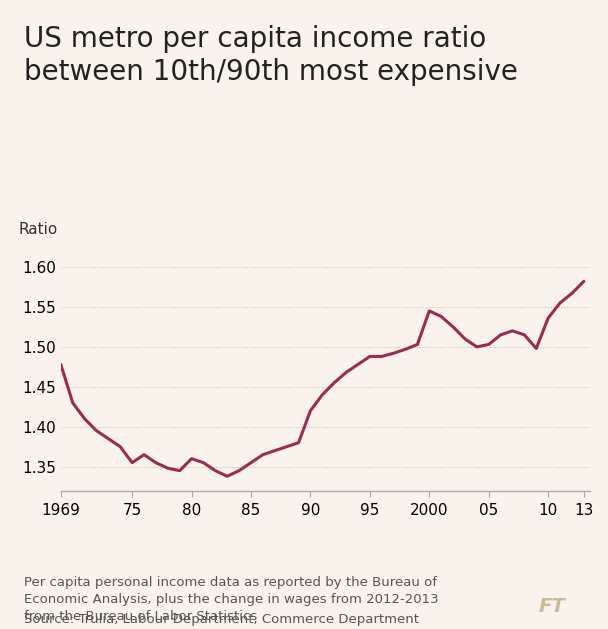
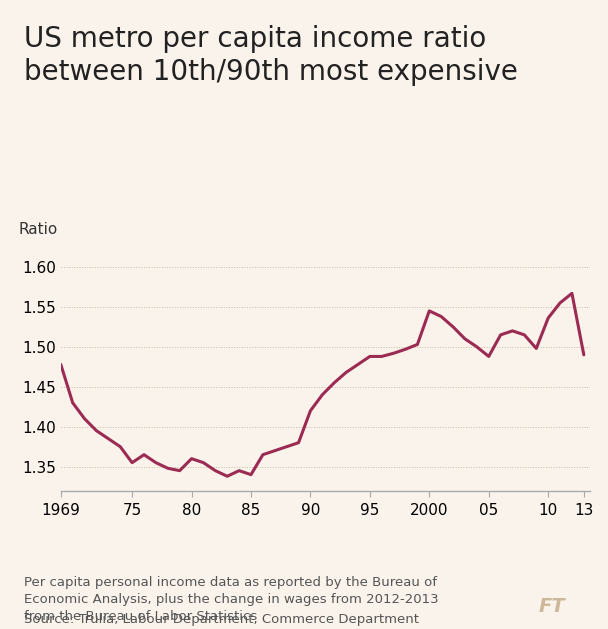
85: 1.355 -> 1.340
05: 1.503 -> 1.488
13: 1.582 -> 1.490
